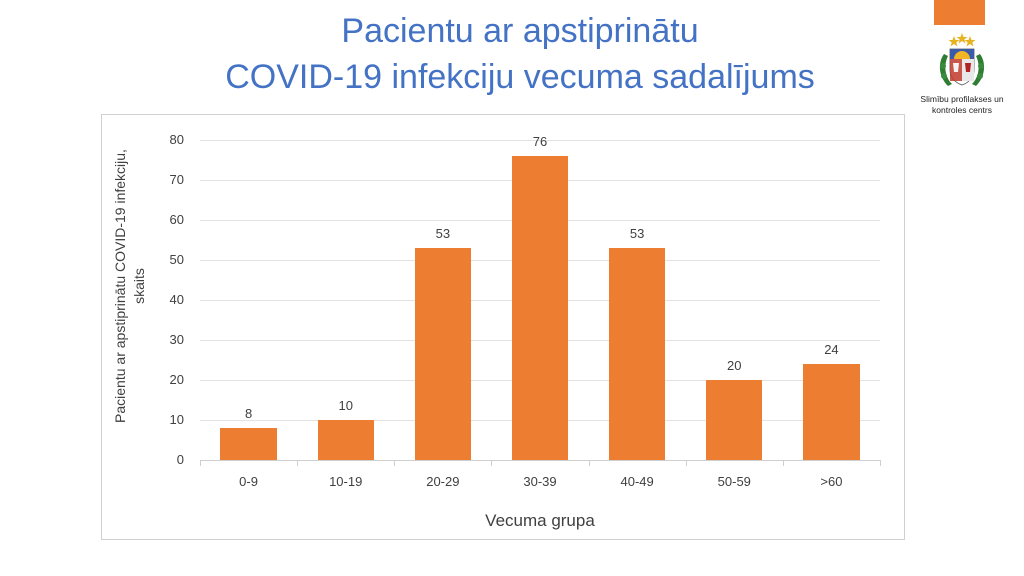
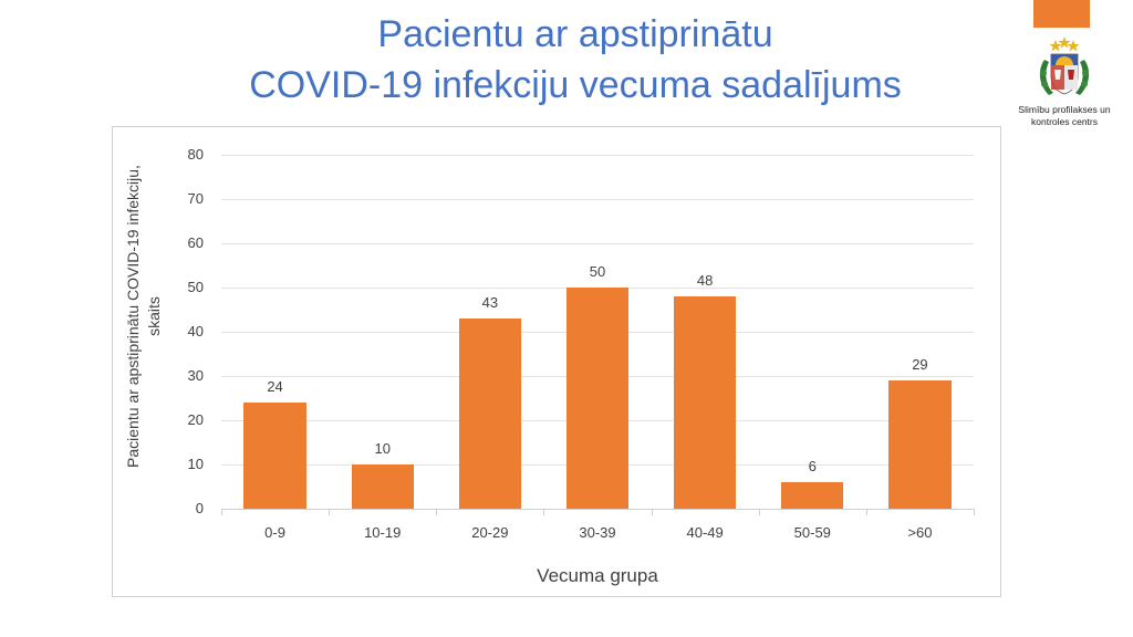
0-9: 8 -> 24
20-29: 53 -> 43
30-39: 76 -> 50
40-49: 53 -> 48
50-59: 20 -> 6
>60: 24 -> 29
